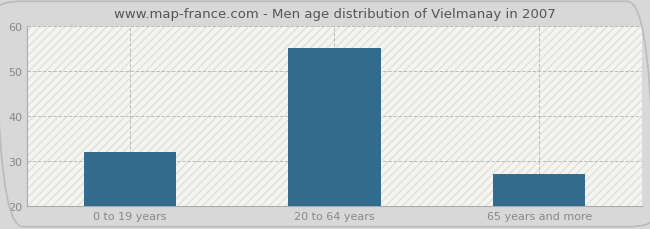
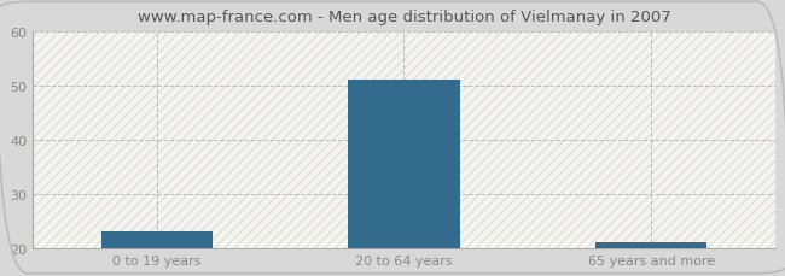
0 to 19 years: 32 -> 23
20 to 64 years: 55 -> 51
65 years and more: 27 -> 21
